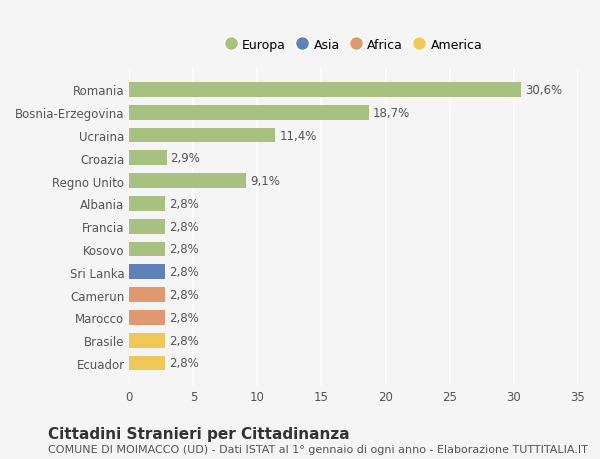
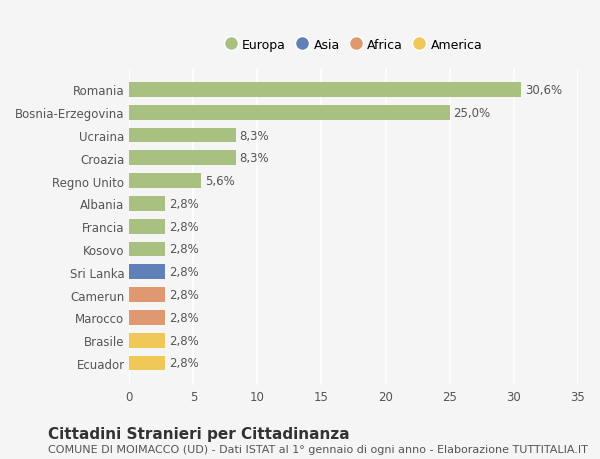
Bosnia-Erzegovina: 18,7% -> 25,0%
Ucraina: 11,4% -> 8,3%
Croazia: 2,9% -> 8,3%
Regno Unito: 9,1% -> 5,6%
